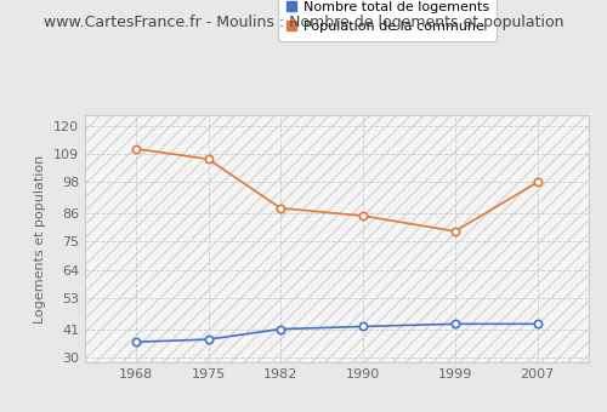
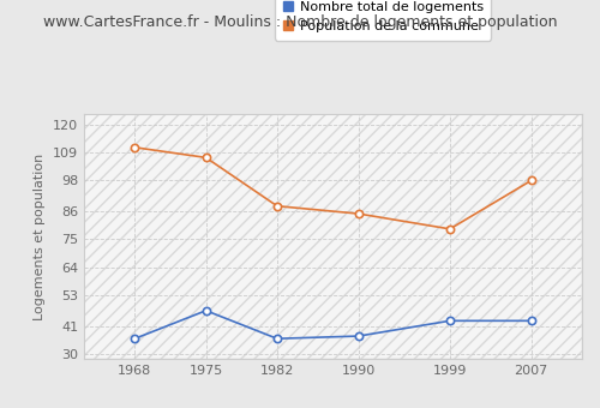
Nombre total de logements/1975: 37 -> 47
Nombre total de logements/1982: 41 -> 36
Nombre total de logements/1990: 42 -> 37
